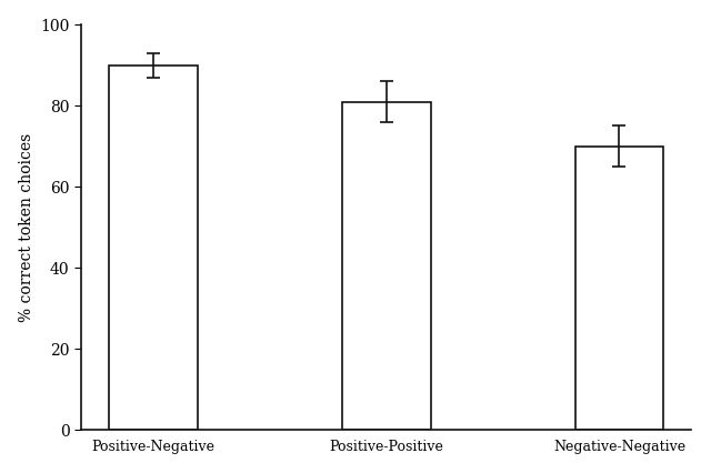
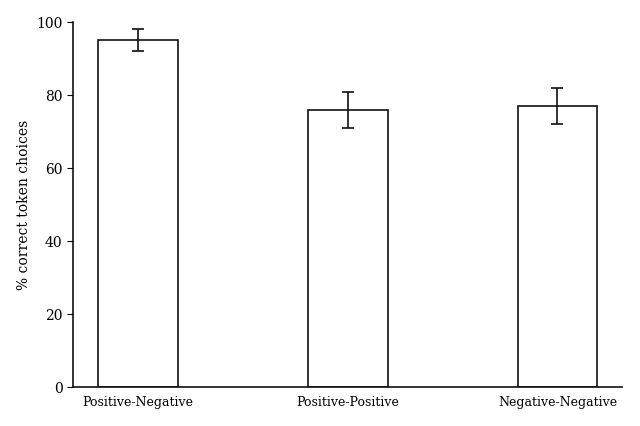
Positive-Negative: 90 -> 95
Positive-Positive: 81 -> 76
Negative-Negative: 70 -> 77
